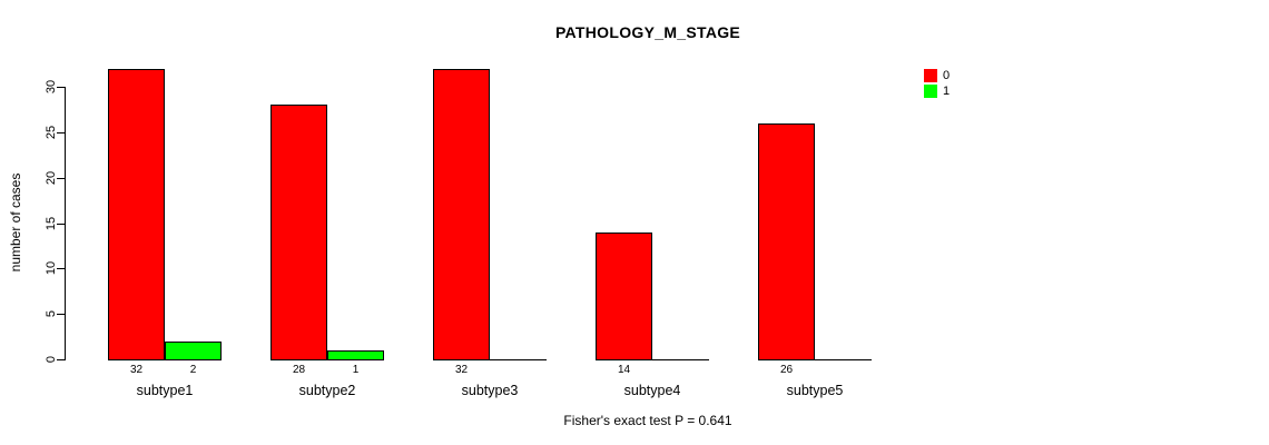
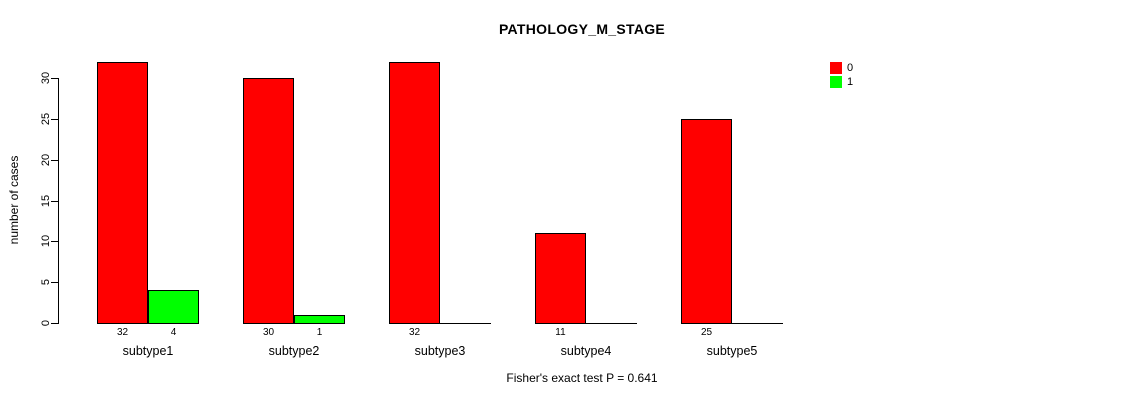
1/subtype1: 2 -> 4
0/subtype2: 28 -> 30
0/subtype4: 14 -> 11
0/subtype5: 26 -> 25
